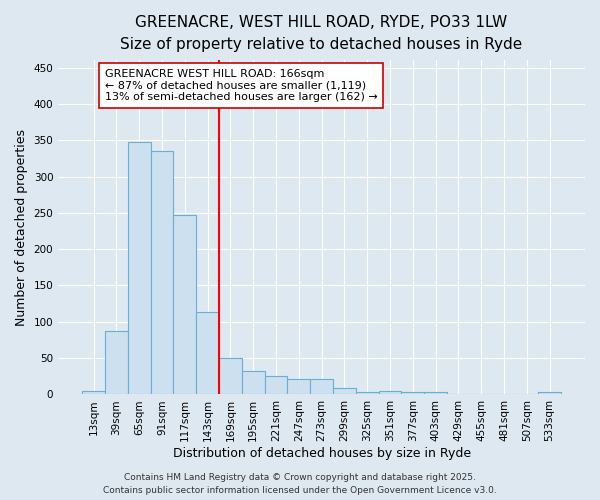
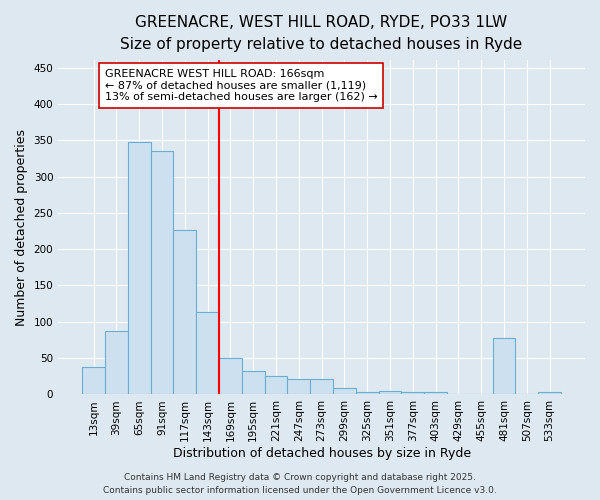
13sqm: 5 -> 38
117sqm: 247 -> 226
481sqm: 1 -> 78
